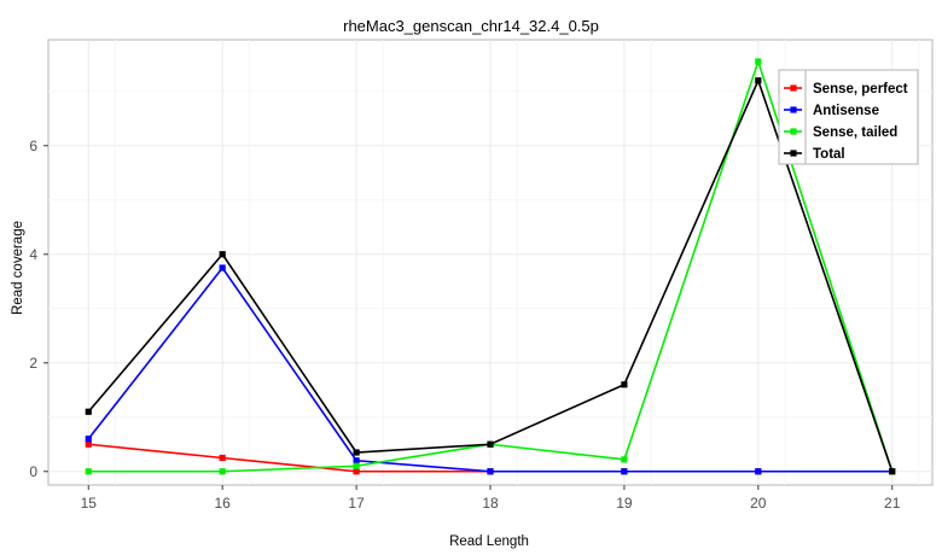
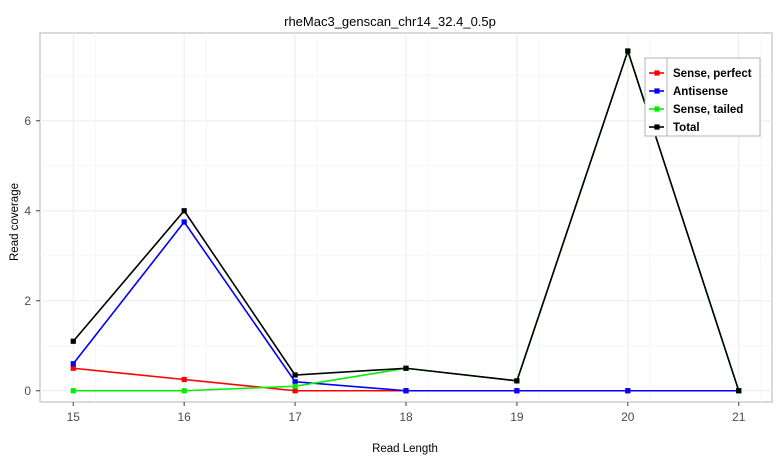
Total/19: 1.6 -> 0.2
Total/20: 7.2 -> 7.5
